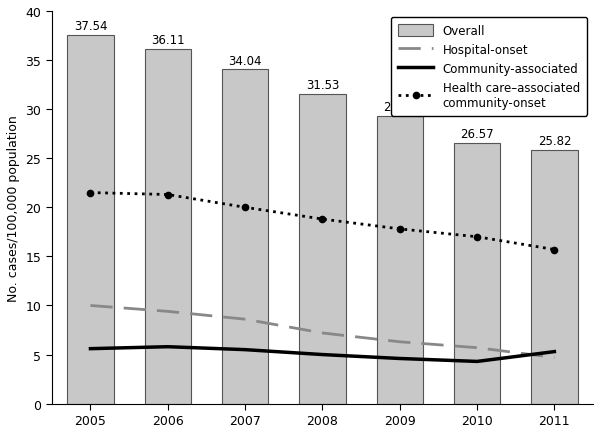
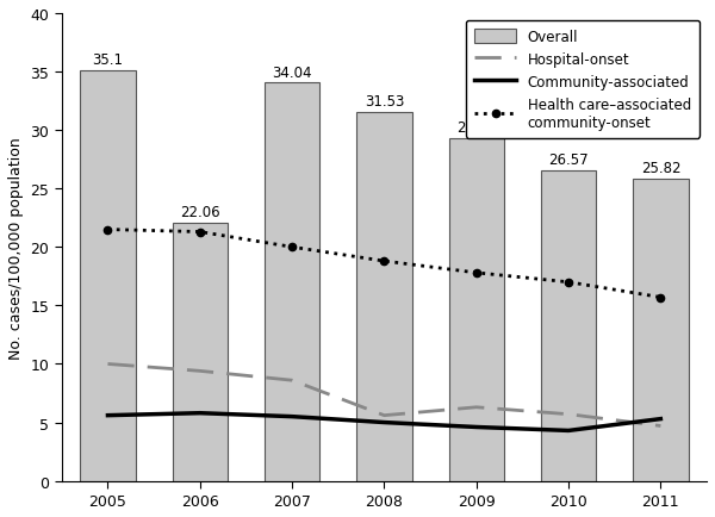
Overall/2005: 37.54 -> 35.1
Overall/2006: 36.11 -> 22.06
Hospital-onset/2008: 7.2 -> 5.6
